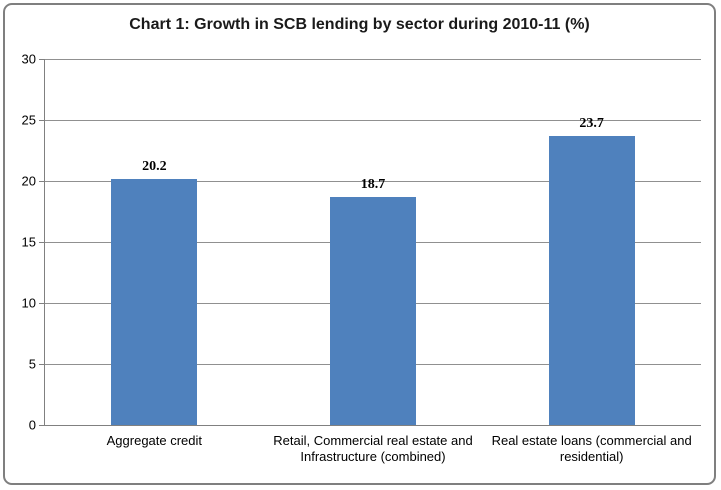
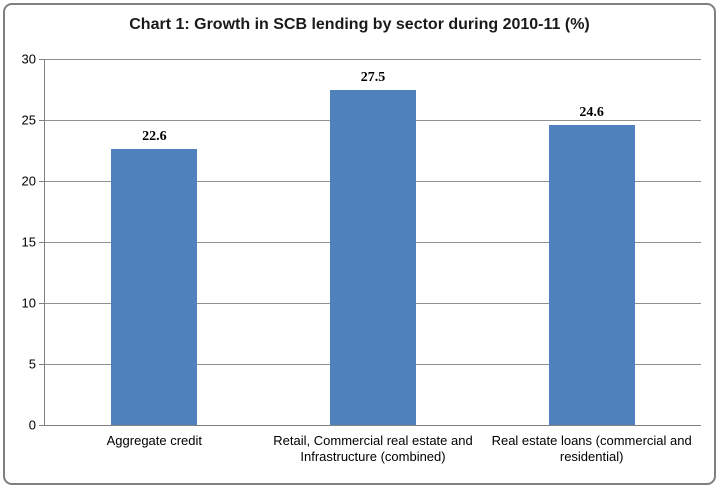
Aggregate credit: 20.2 -> 22.6
Retail, Commercial real estate and Infrastructure (combined): 18.7 -> 27.5
Real estate loans (commercial and residential): 23.7 -> 24.6
